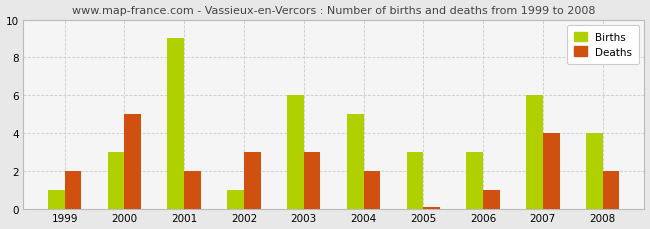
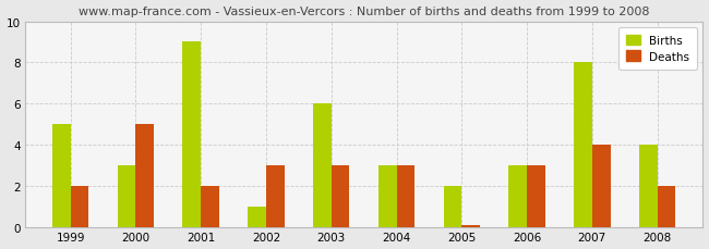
Births/1999: 1 -> 5
Births/2004: 5 -> 3
Deaths/2004: 2.0 -> 3.0
Births/2005: 3 -> 2
Deaths/2006: 1.0 -> 3.0
Births/2007: 6 -> 8
